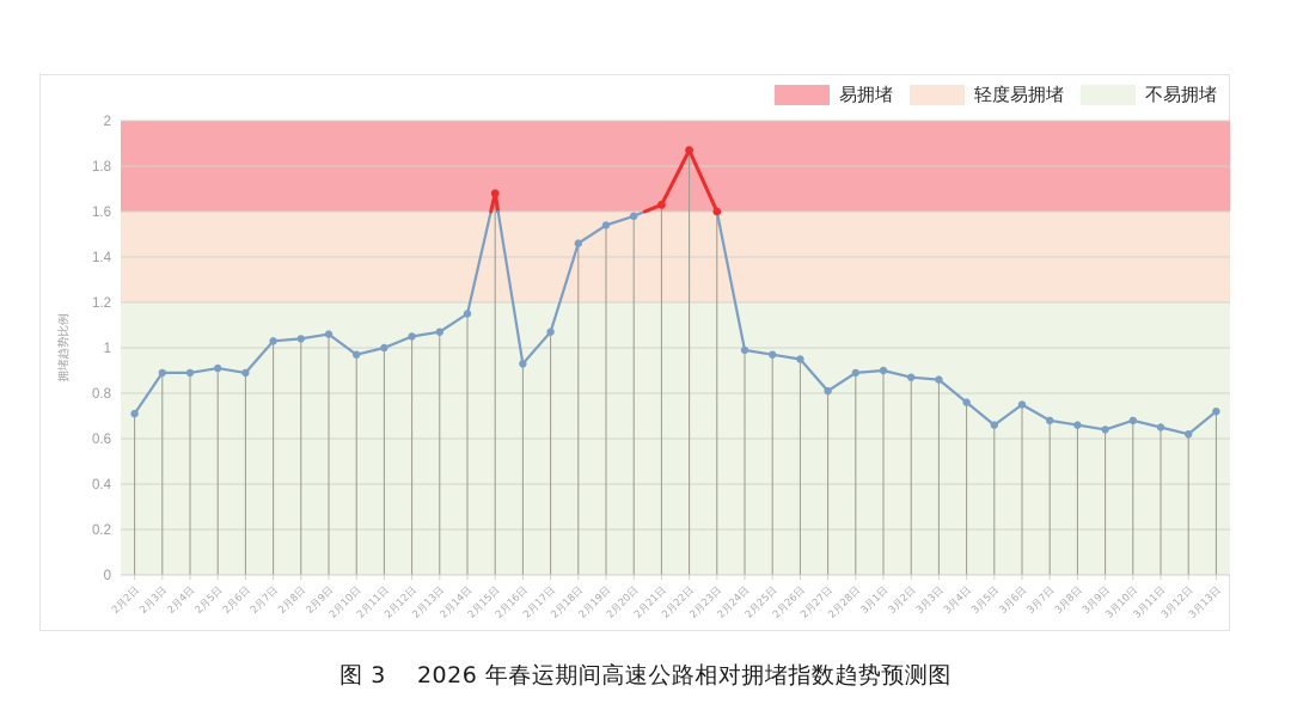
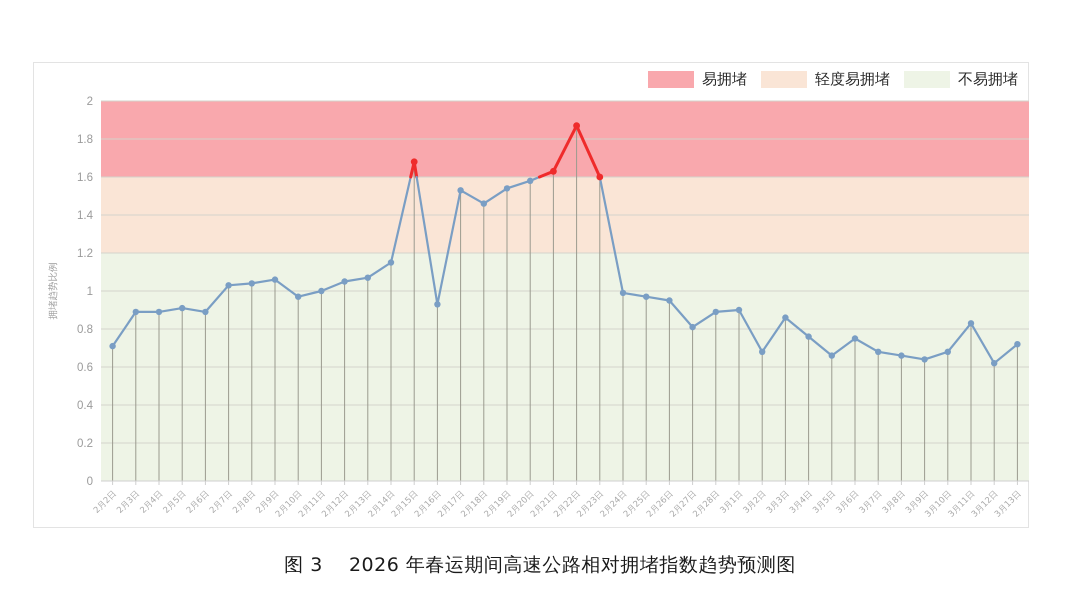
2月17日: 1.07 -> 1.53
3月2日: 0.87 -> 0.68
3月11日: 0.65 -> 0.83
